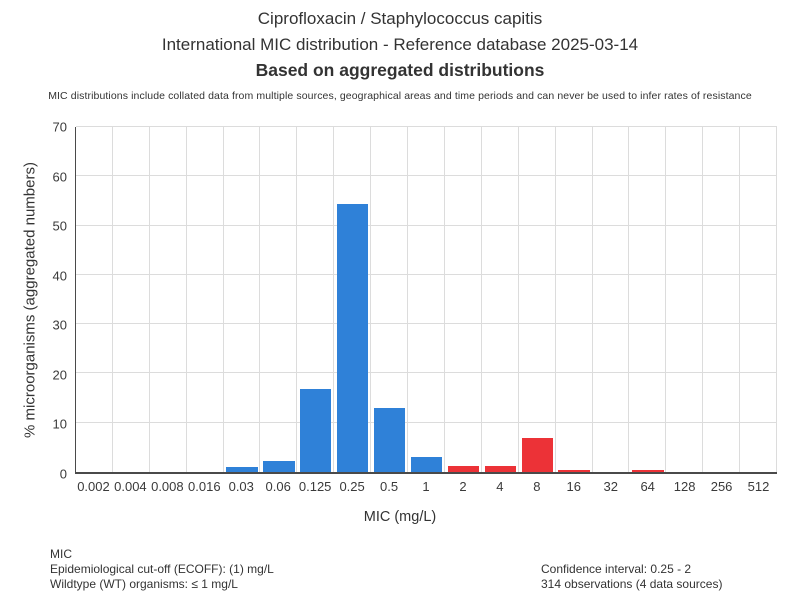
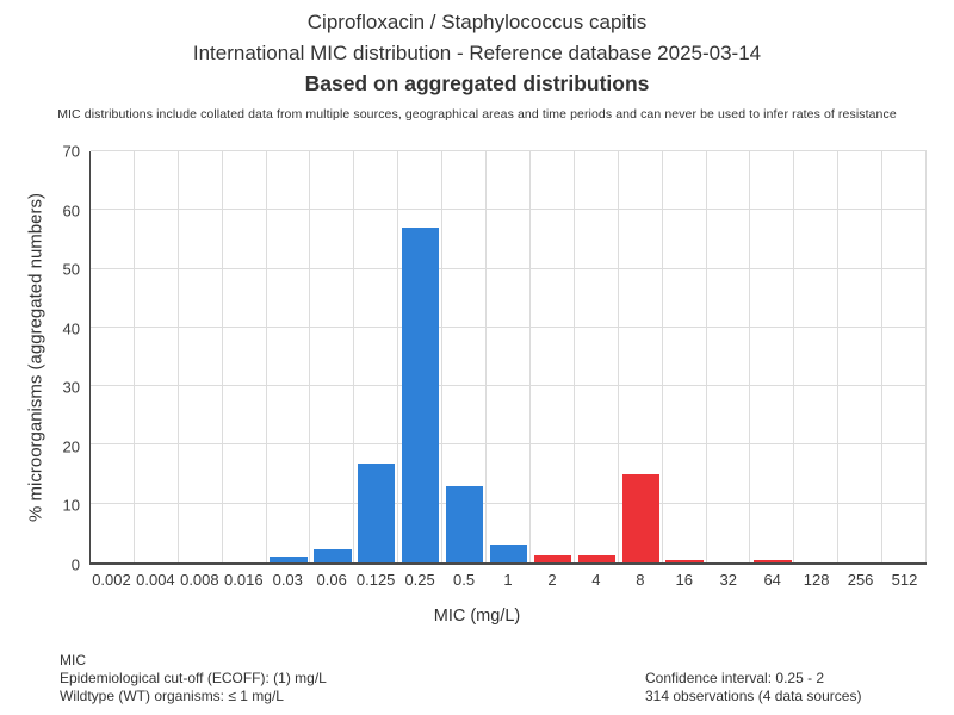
0.25: 54 -> 57
8: 7 -> 15
